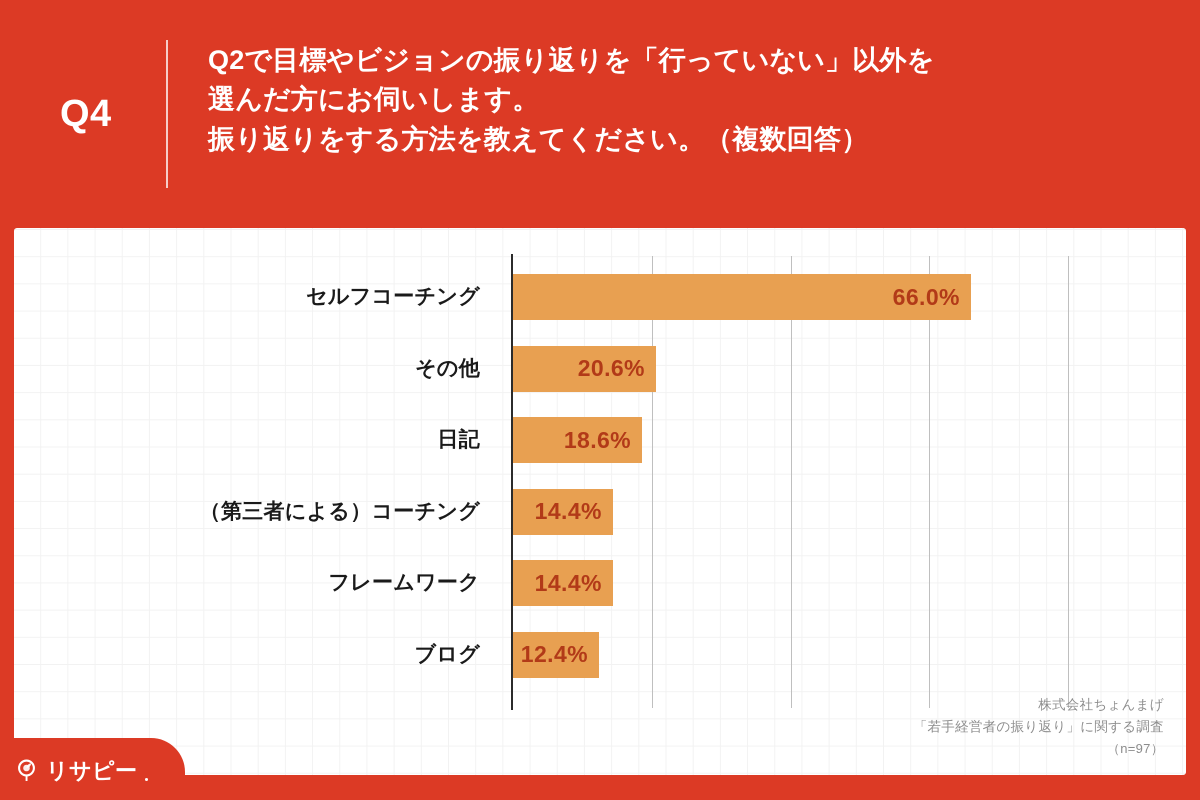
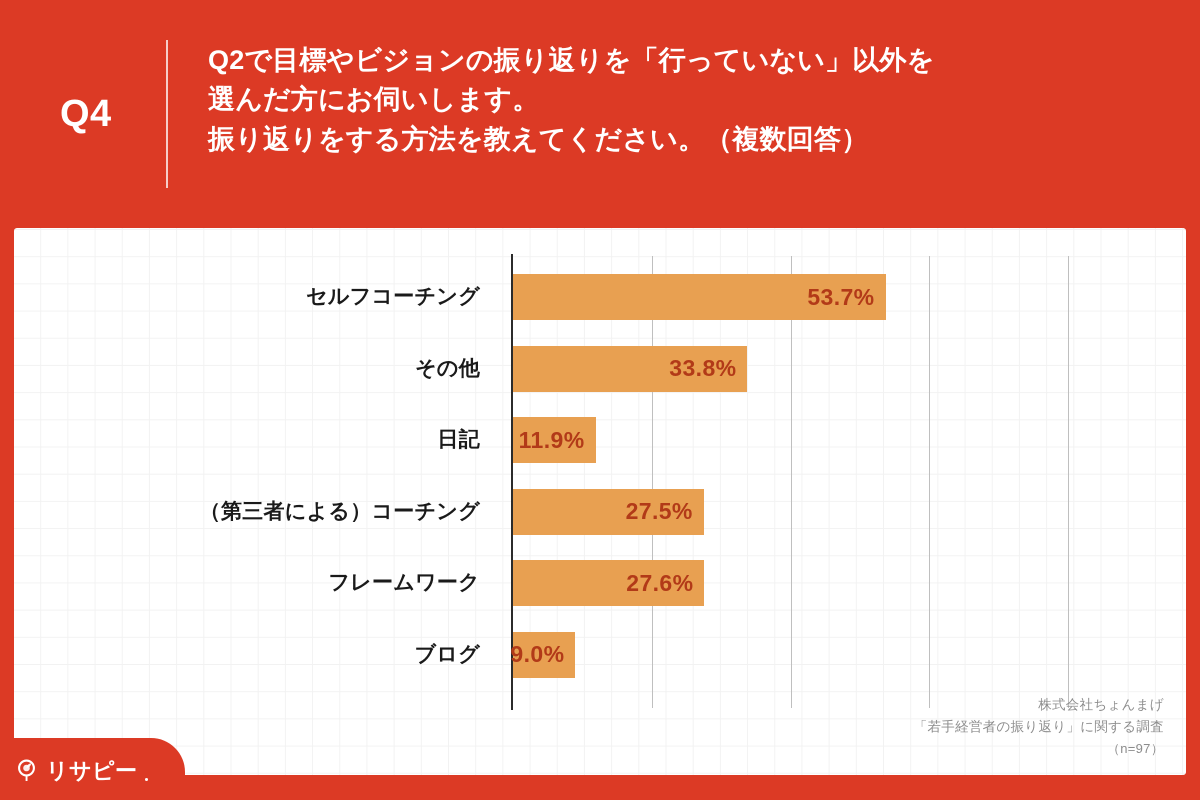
セルフコーチング: 66.0% -> 53.7%
その他: 20.6% -> 33.8%
日記: 18.6% -> 11.9%
（第三者による）コーチング: 14.4% -> 27.5%
フレームワーク: 14.4% -> 27.6%
ブログ: 12.4% -> 9.0%
